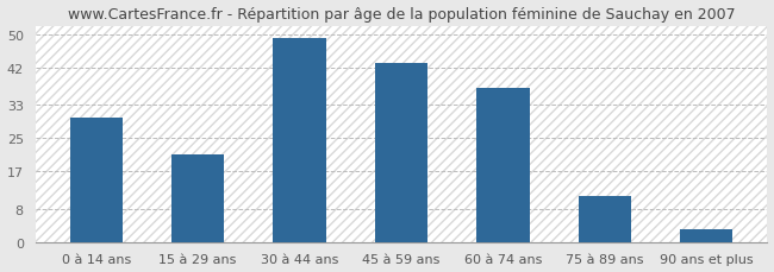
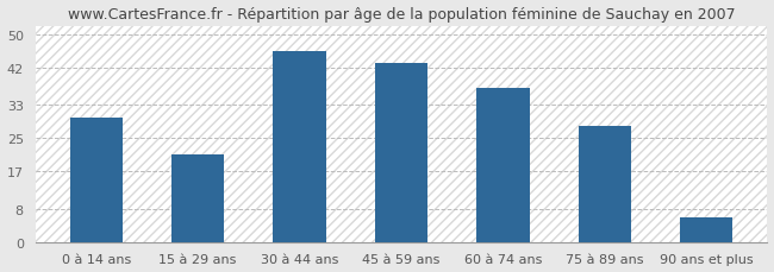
30 à 44 ans: 49 -> 46
75 à 89 ans: 11 -> 28
90 ans et plus: 3 -> 6
